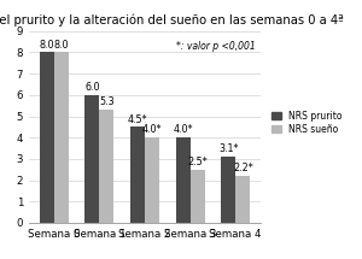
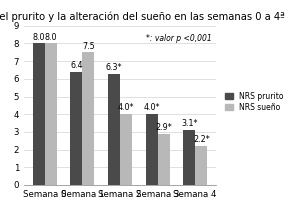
NRS prurito/Semana 1: 6.0 -> 6.4
NRS sueño/Semana 1: 5.3 -> 7.5
NRS prurito/Semana 2: 4.5* -> 6.3*
NRS sueño/Semana 3: 2.5* -> 2.9*
